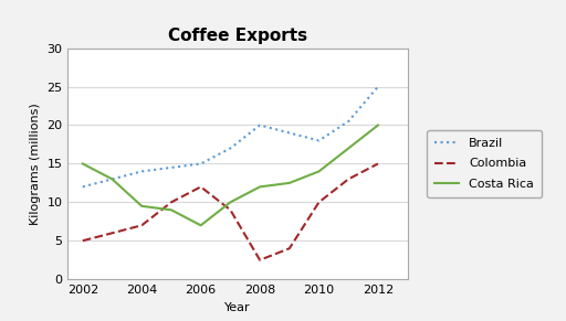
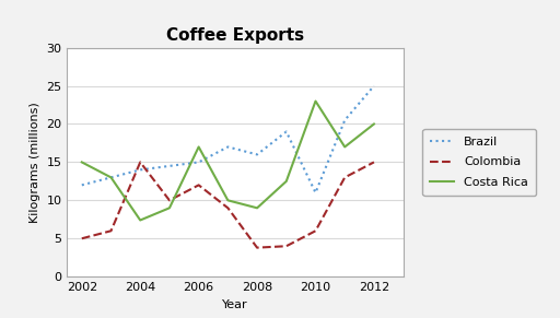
Colombia/2004: 7.0 -> 15.0
Costa Rica/2004: 9.5 -> 7.4
Costa Rica/2006: 7.0 -> 17.0
Brazil/2008: 20.0 -> 16.0
Colombia/2008: 2.5 -> 3.8
Costa Rica/2008: 12.0 -> 9.0
Brazil/2010: 18.0 -> 11.0
Colombia/2010: 10.0 -> 6.0
Costa Rica/2010: 14.0 -> 23.0
